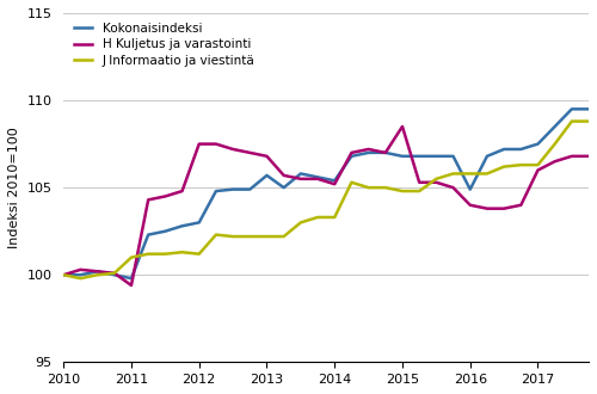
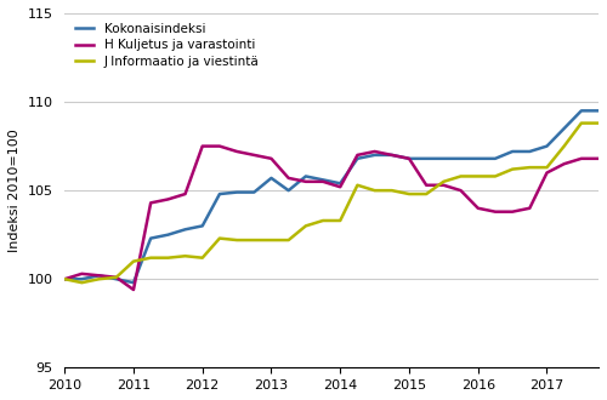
H Kuljetus ja varastointi/2015: 108.5 -> 106.8
Kokonaisindeksi/2016: 104.9 -> 106.8
